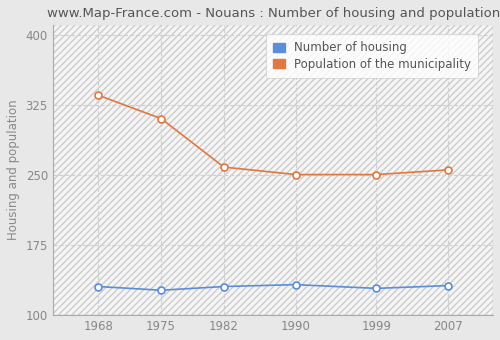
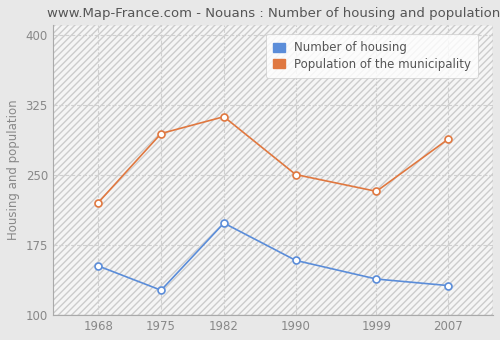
Number of housing/1968: 130 -> 152
Population of the municipality/1968: 335 -> 220
Population of the municipality/1975: 310 -> 294
Number of housing/1982: 130 -> 198
Population of the municipality/1982: 258 -> 312
Number of housing/1990: 132 -> 158
Number of housing/1999: 128 -> 138
Population of the municipality/1999: 250 -> 232
Population of the municipality/2007: 255 -> 288
